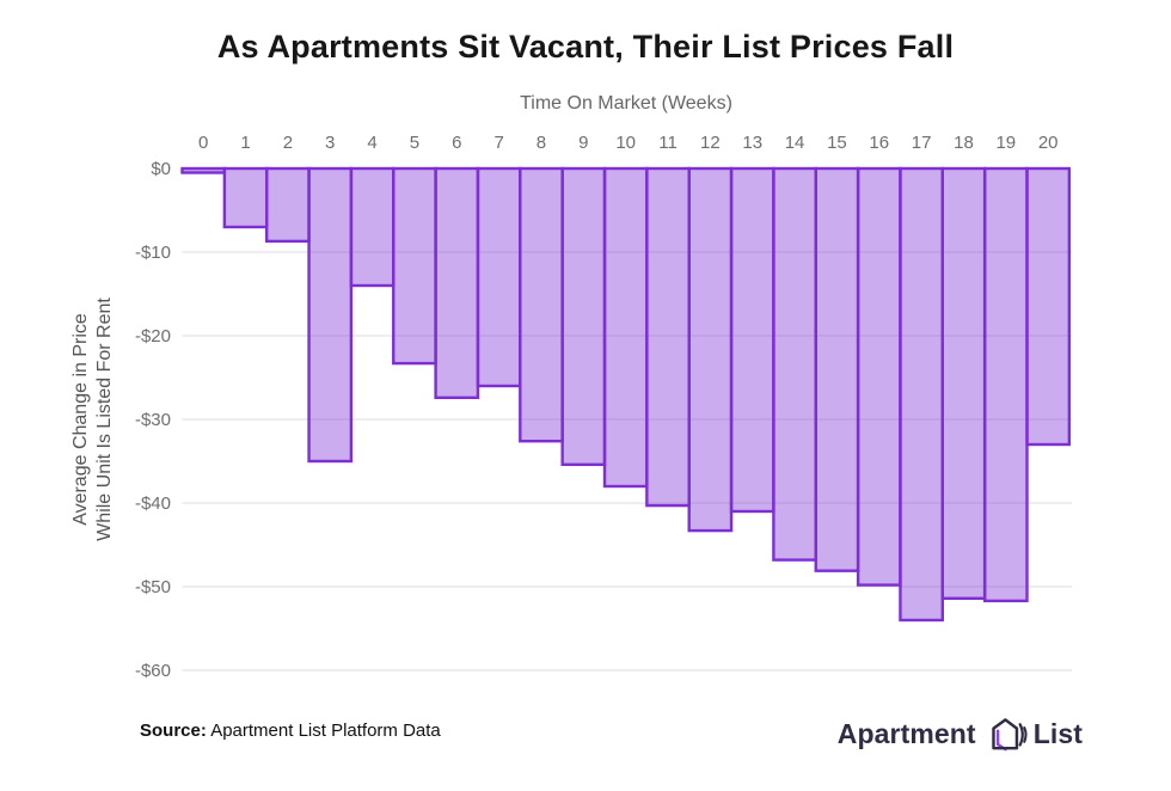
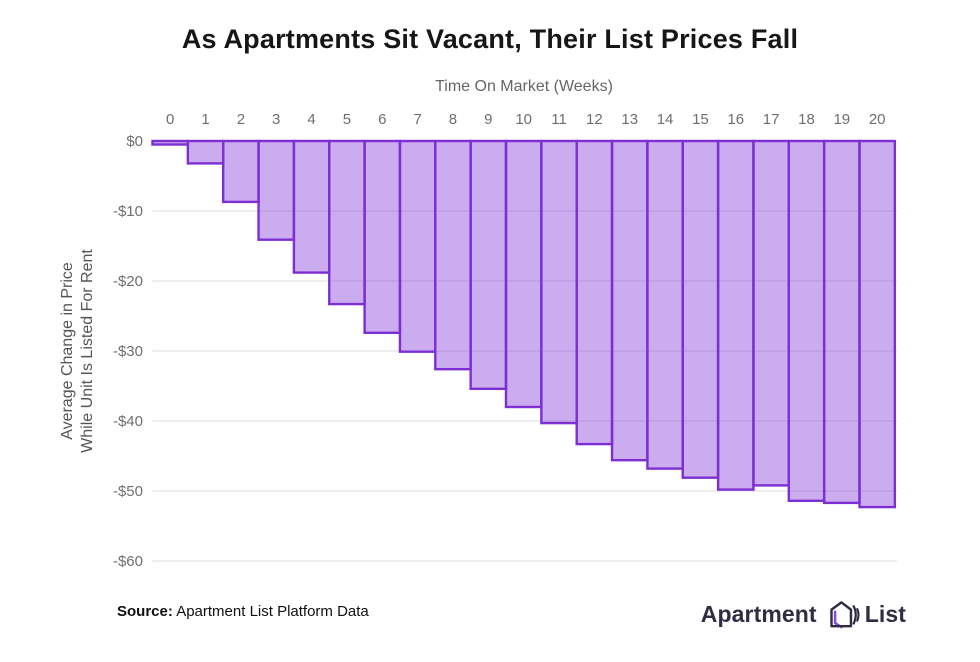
1: -$7 -> -$3
3: -$35 -> -$14
4: -$14 -> -$19
7: -$26 -> -$30
13: -$41 -> -$46
17: -$54 -> -$49
20: -$33 -> -$52
